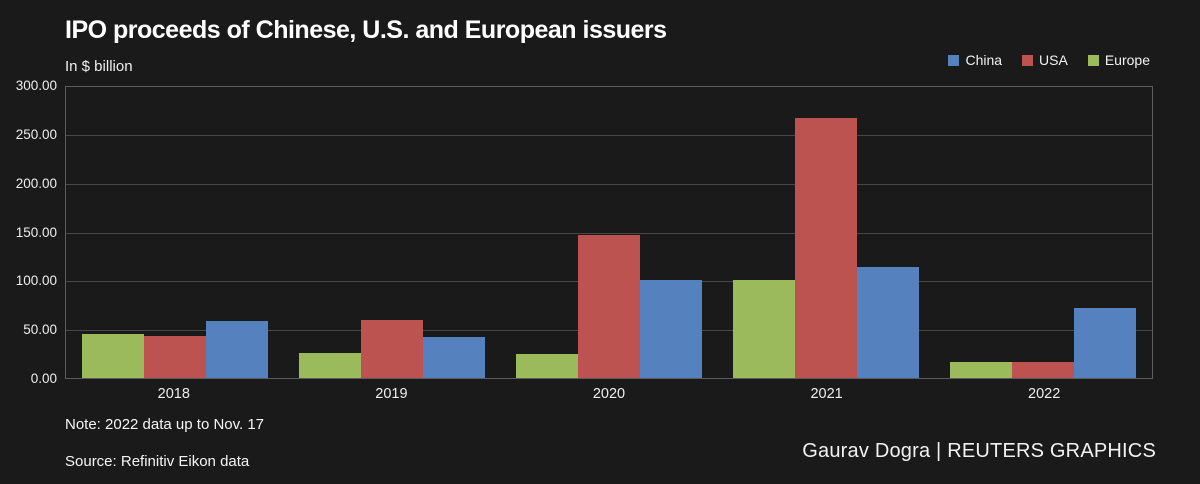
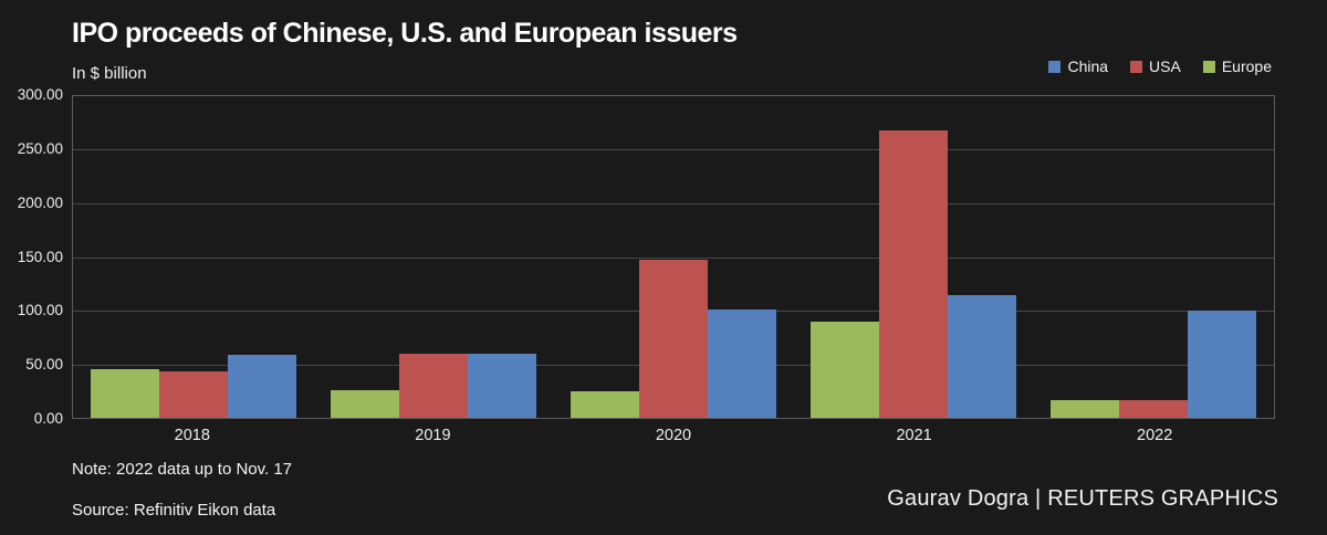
China/2019: 40 -> 60
Europe/2021: 100 -> 90
China/2022: 70 -> 100
